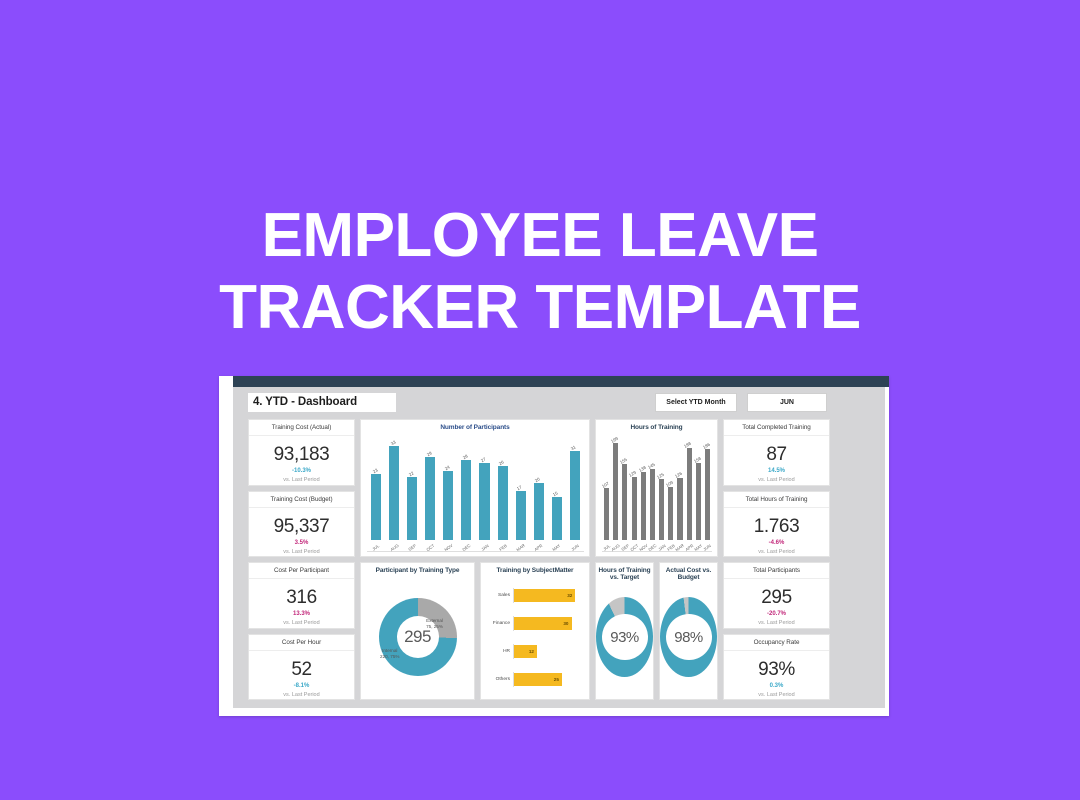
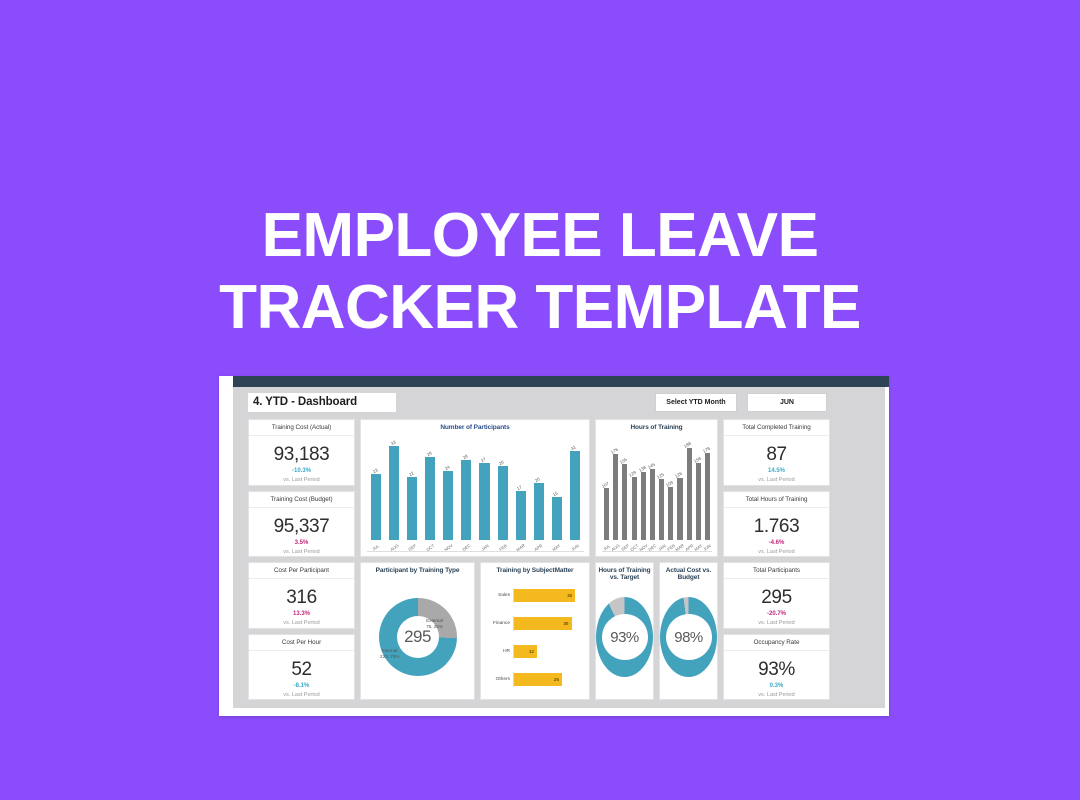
Hours of Training/AUG: 199 -> 176
Hours of Training/JUN: 186 -> 178
